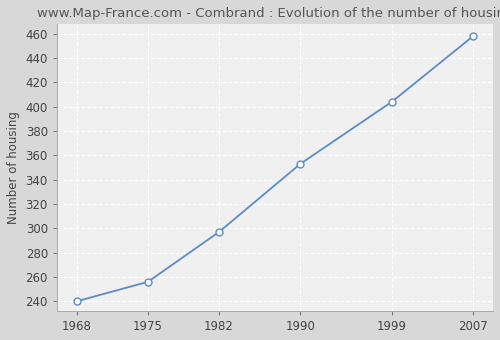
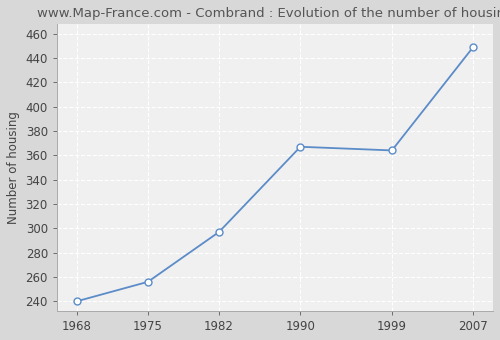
1990: 353 -> 367
1999: 404 -> 364
2007: 458 -> 449
